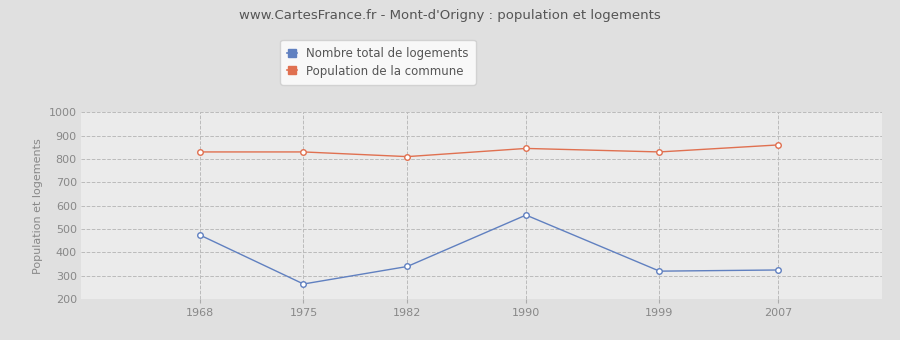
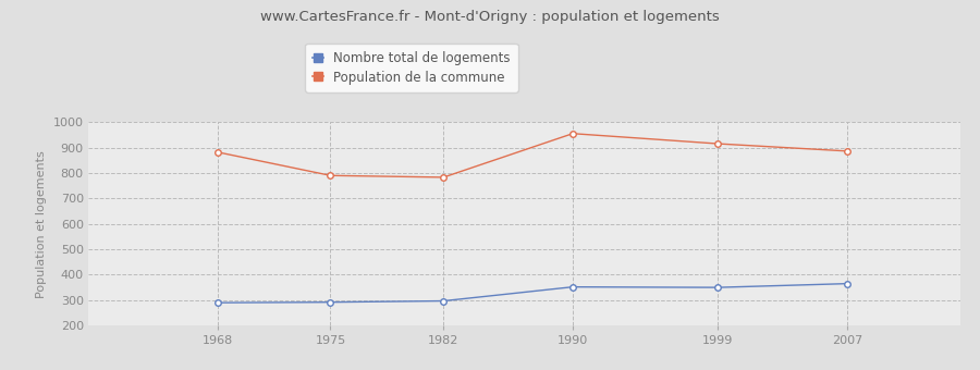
Nombre total de logements/1968: 475 -> 290
Population de la commune/1968: 830 -> 882
Nombre total de logements/1975: 265 -> 292
Population de la commune/1975: 830 -> 790
Nombre total de logements/1982: 340 -> 297
Population de la commune/1982: 810 -> 783
Nombre total de logements/1990: 560 -> 352
Population de la commune/1990: 845 -> 955
Nombre total de logements/1999: 320 -> 350
Population de la commune/1999: 830 -> 915
Nombre total de logements/2007: 325 -> 365
Population de la commune/2007: 860 -> 886
